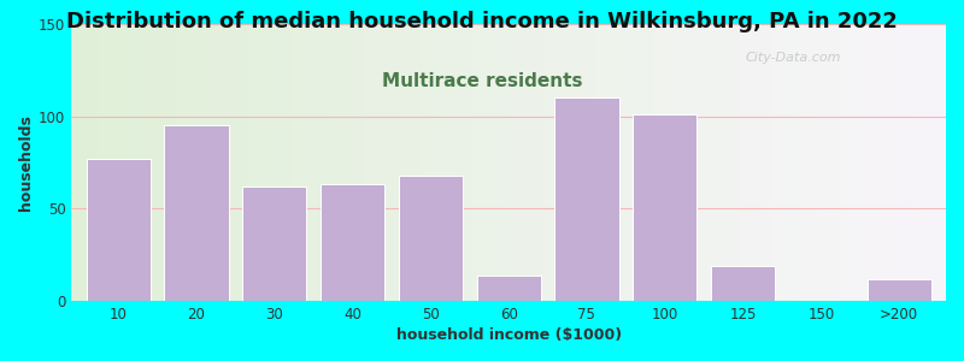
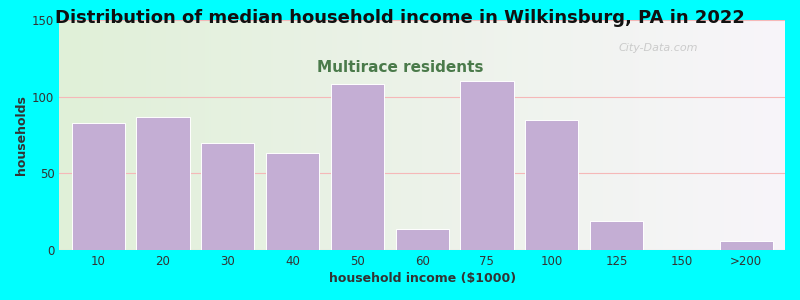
10: 77 -> 83
20: 95 -> 87
30: 62 -> 70
50: 68 -> 108
100: 101 -> 85
>200: 12 -> 6
